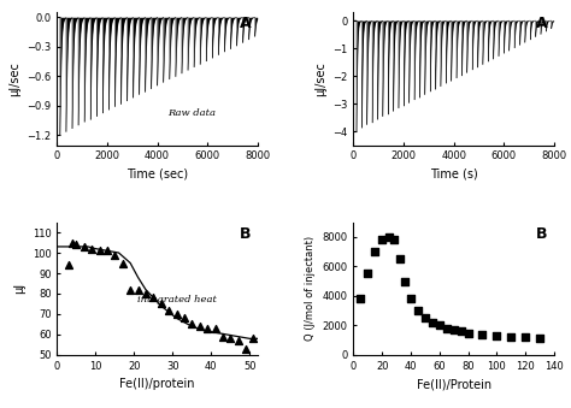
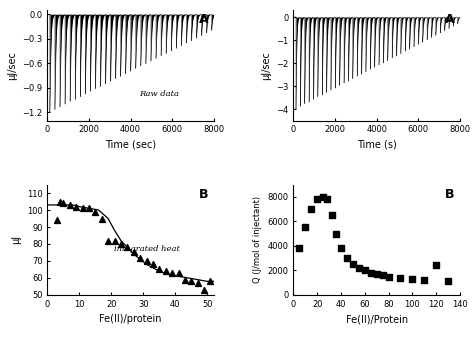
120: 1200 -> 2400
